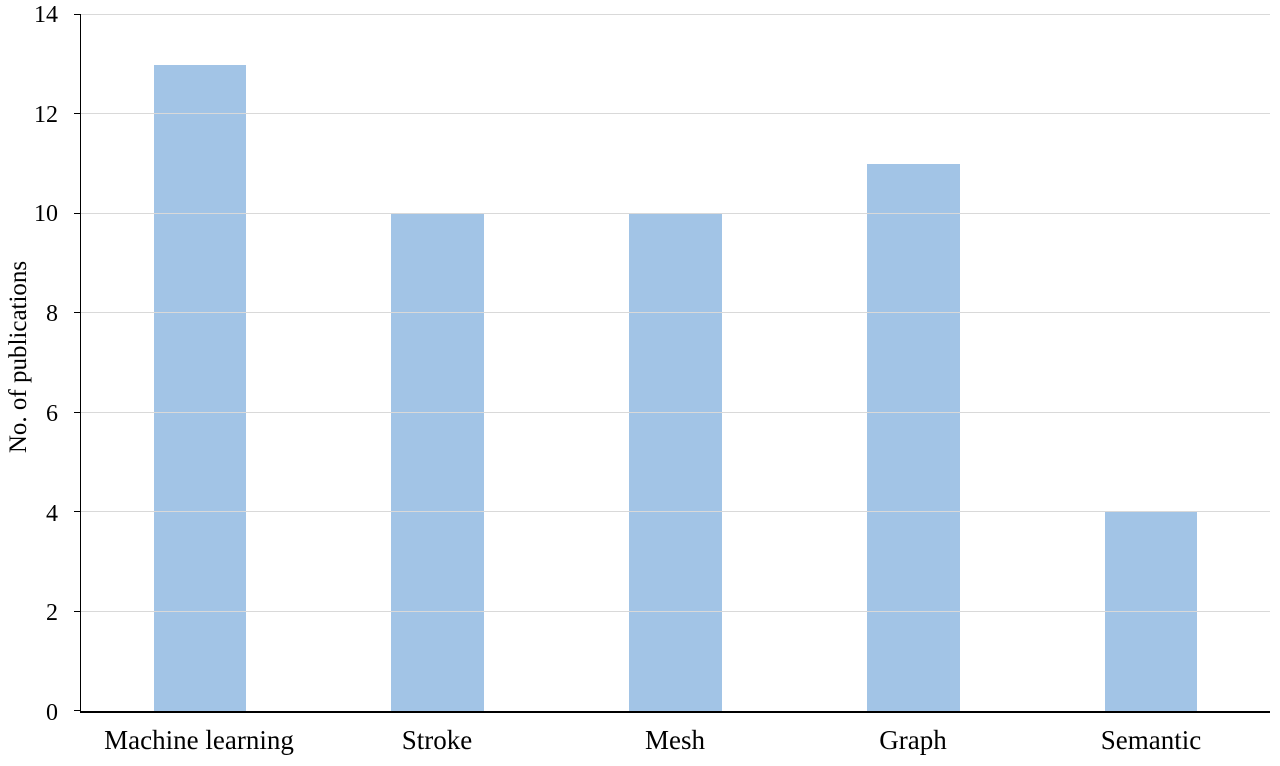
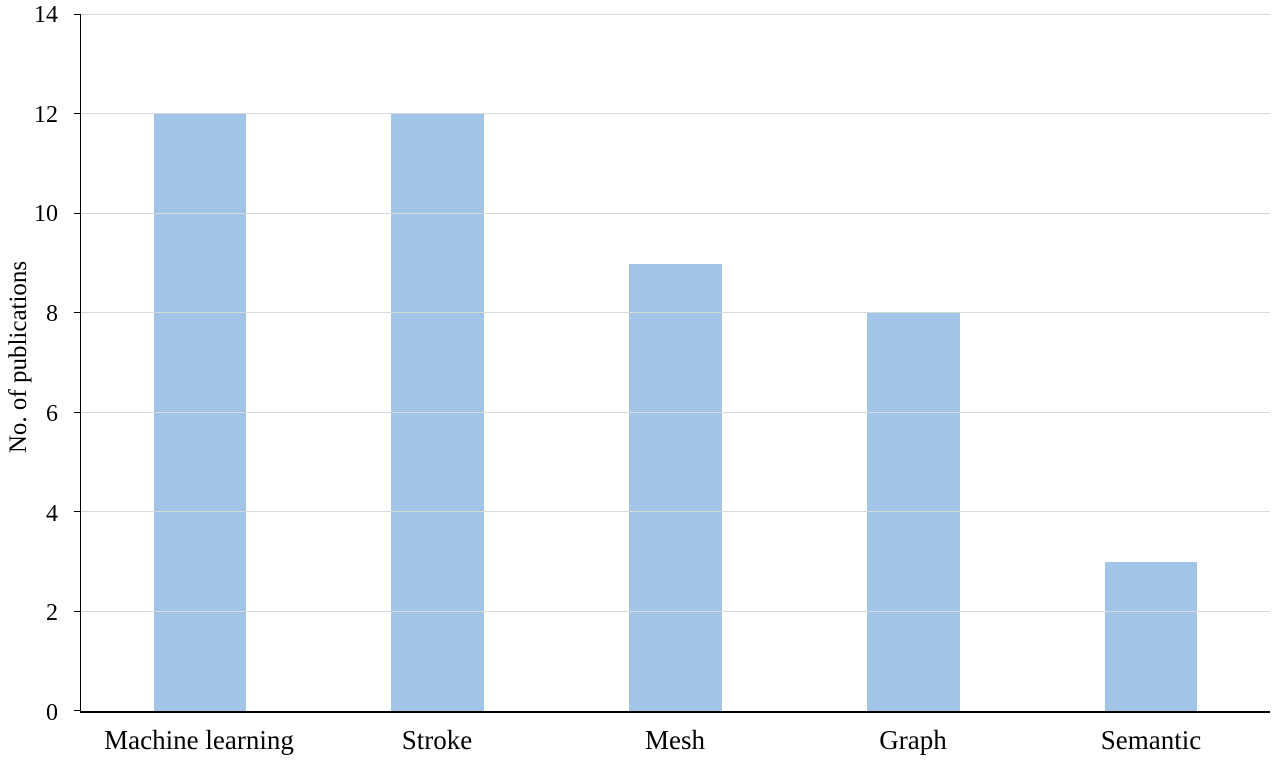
Machine learning: 13 -> 12
Stroke: 10 -> 12
Mesh: 10 -> 9
Graph: 11 -> 8
Semantic: 4 -> 3
